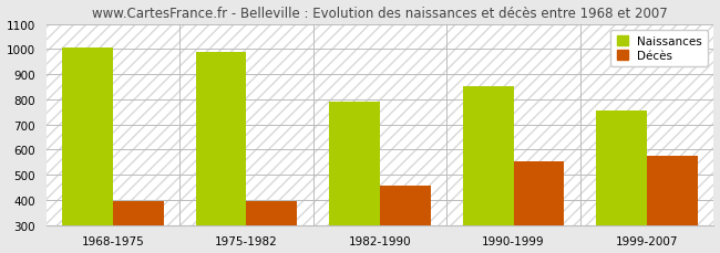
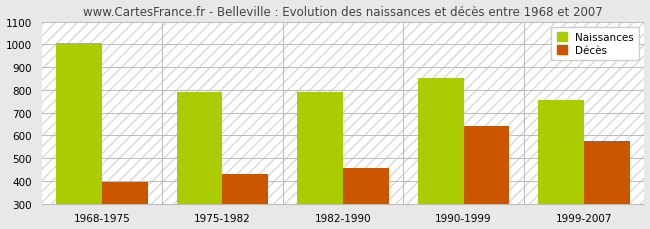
Naissances/1975-1982: 990 -> 790
Décès/1975-1982: 395 -> 430
Décès/1990-1999: 555 -> 640
